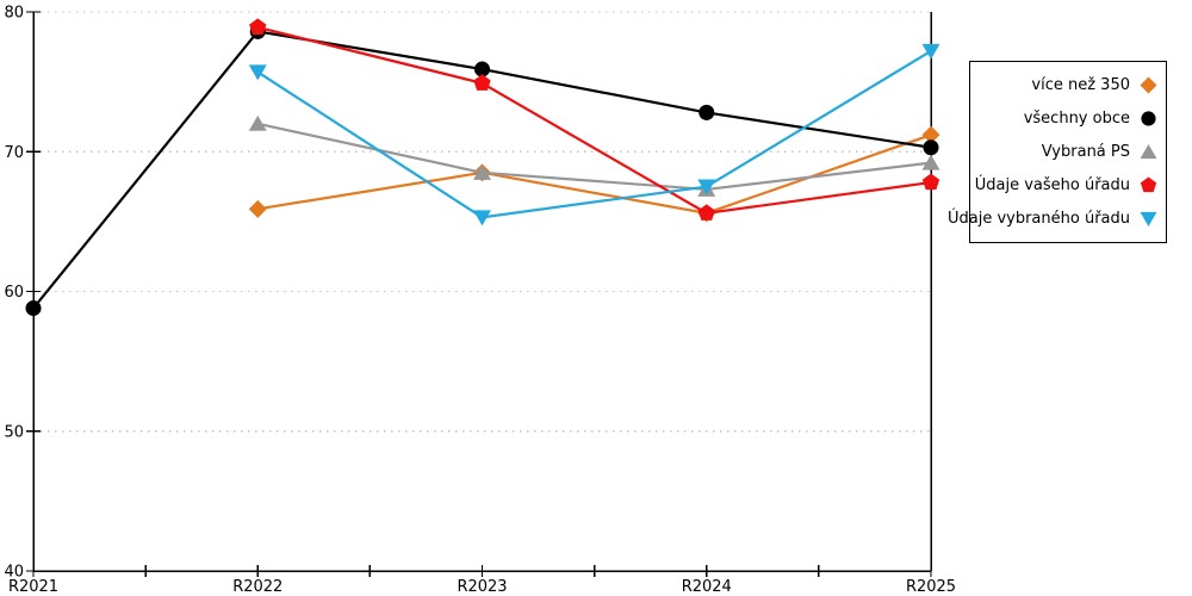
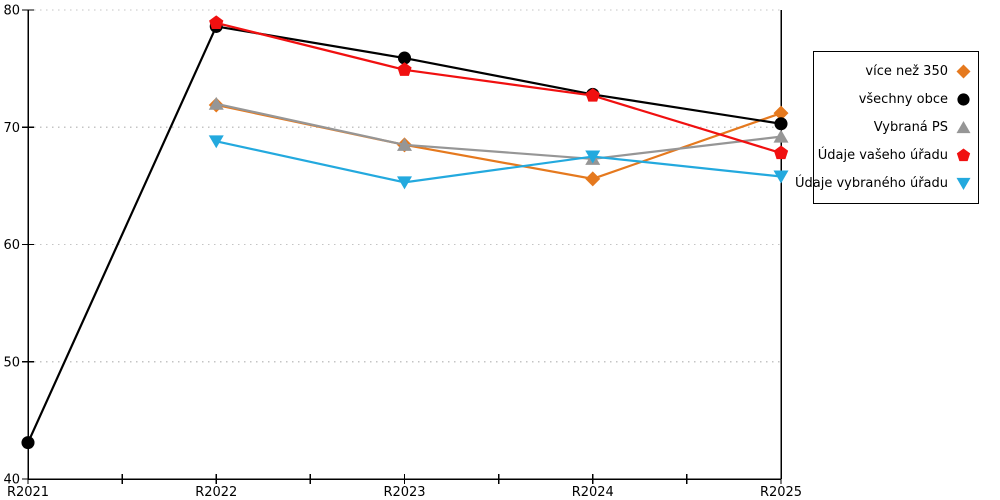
všechny obce/R2021: 58.8 -> 43.1
více než 350/R2022: 65.9 -> 71.9
Údaje vybraného úřadu/R2022: 75.7 -> 68.8
Údaje vašeho úřadu/R2024: 65.6 -> 72.7
Údaje vybraného úřadu/R2025: 77.2 -> 65.8
